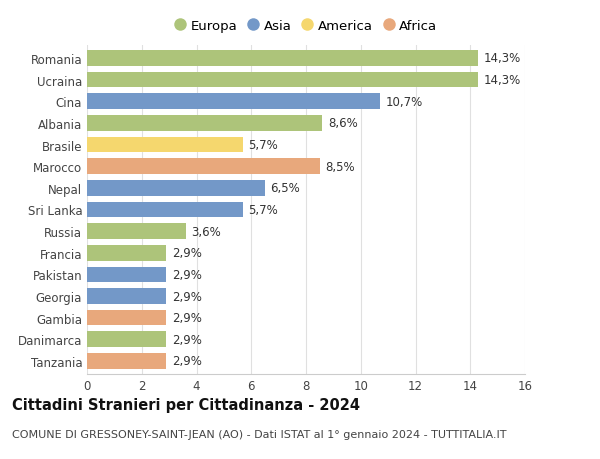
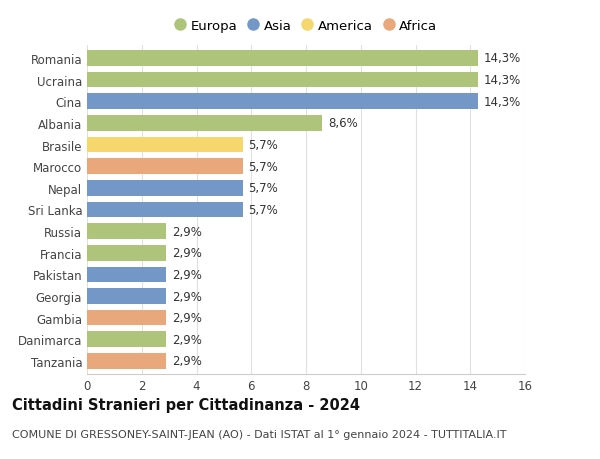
Cina: 10,7% -> 14,3%
Marocco: 8,5% -> 5,7%
Nepal: 6,5% -> 5,7%
Russia: 3,6% -> 2,9%
